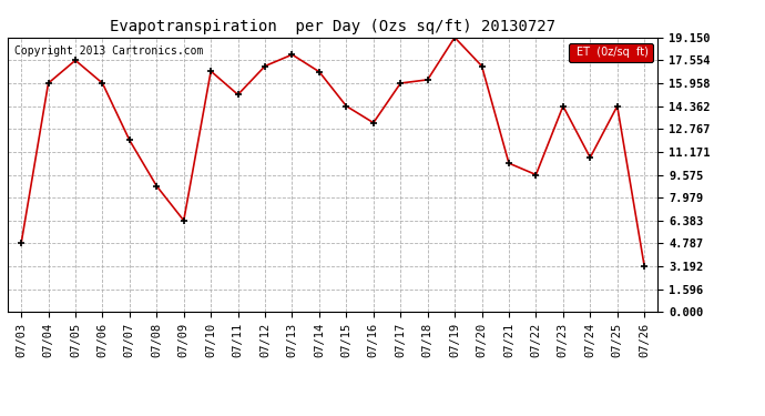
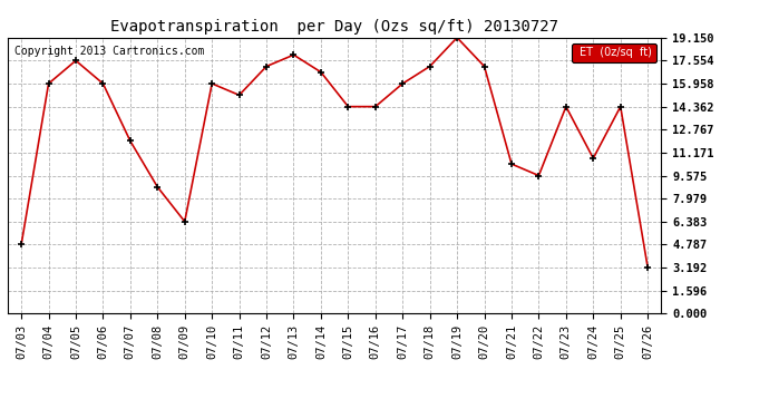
07/10: 16.8 -> 16.0
07/16: 13.2 -> 14.4
07/18: 16.2 -> 17.2
